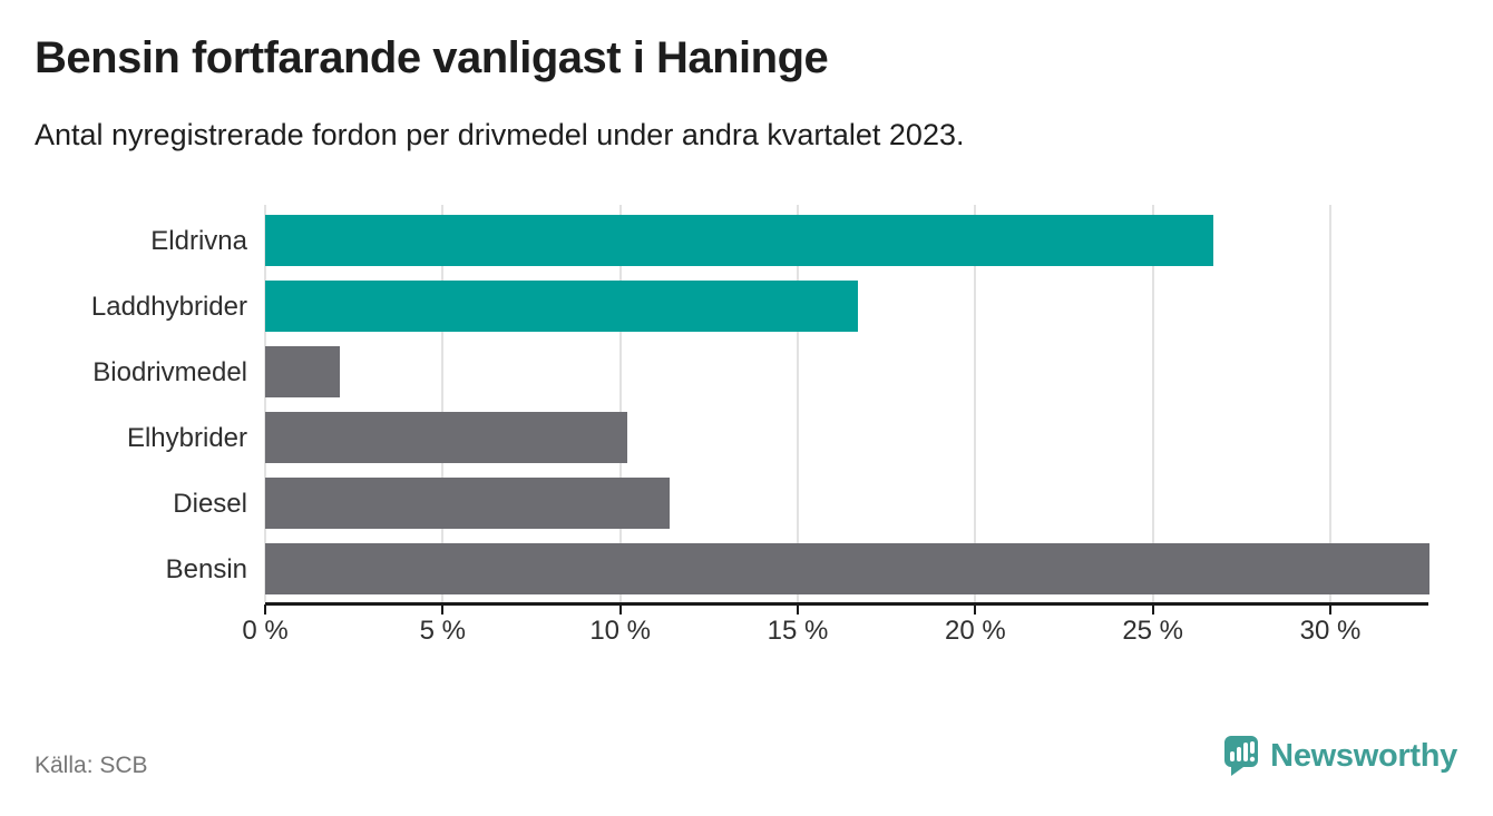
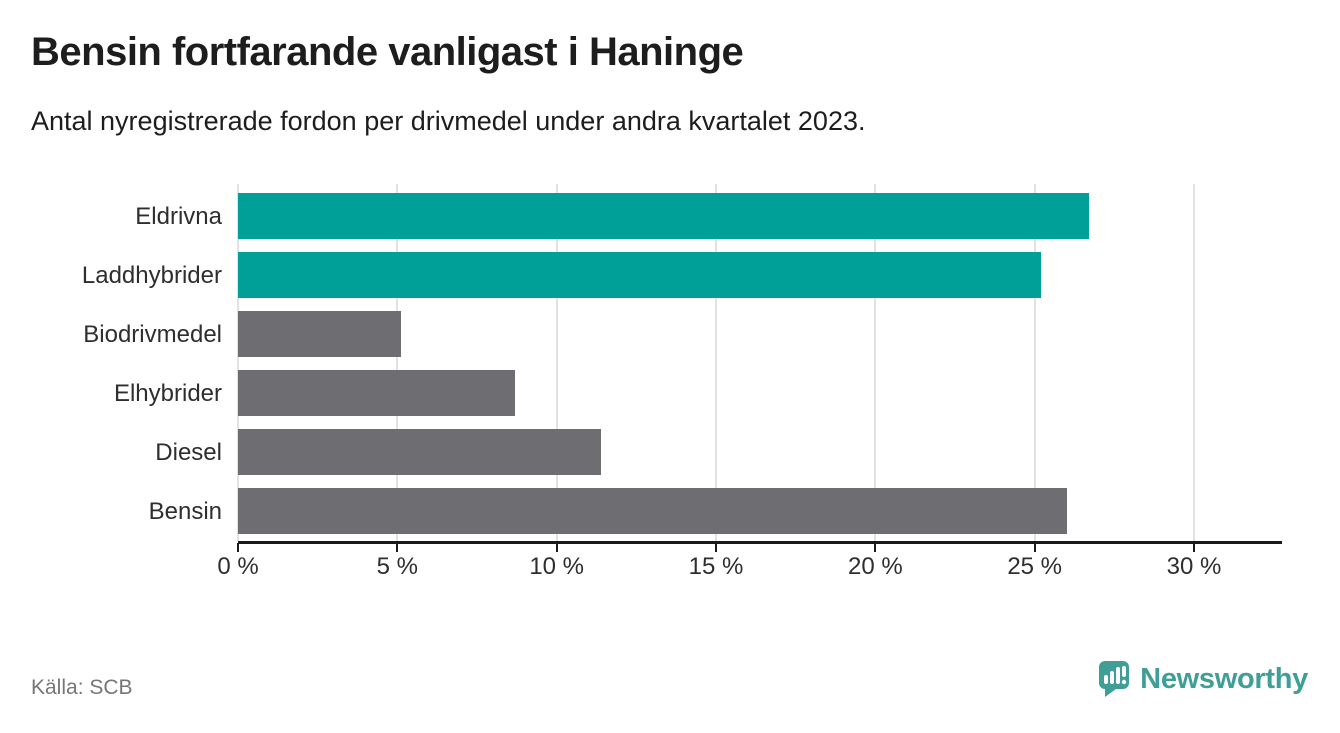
Laddhybrider: 16.7% -> 25.2%
Biodrivmedel: 2.1% -> 5.1%
Elhybrider: 10.2% -> 8.7%
Bensin: 32.8% -> 26.0%
